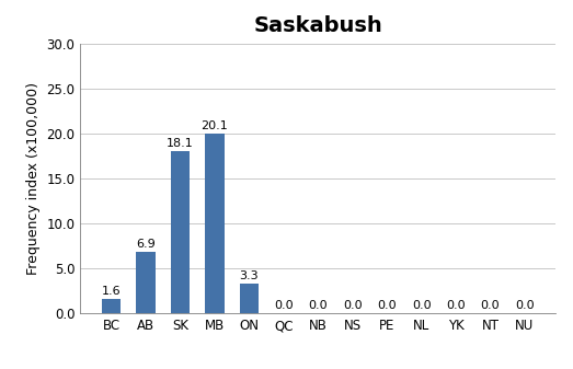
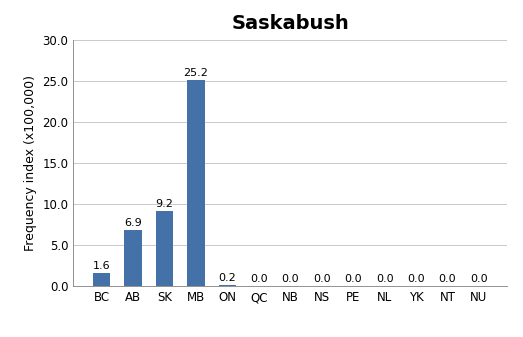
SK: 18.1 -> 9.2
MB: 20.1 -> 25.2
ON: 3.3 -> 0.2
